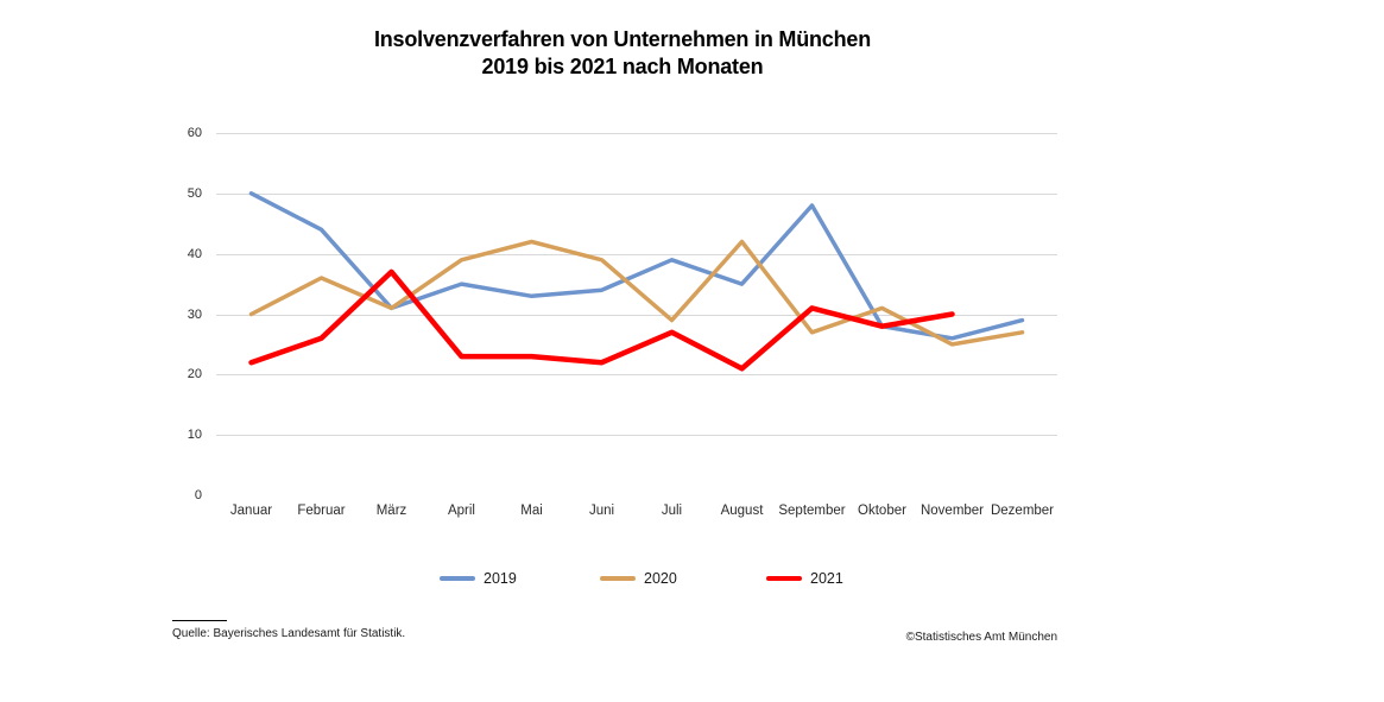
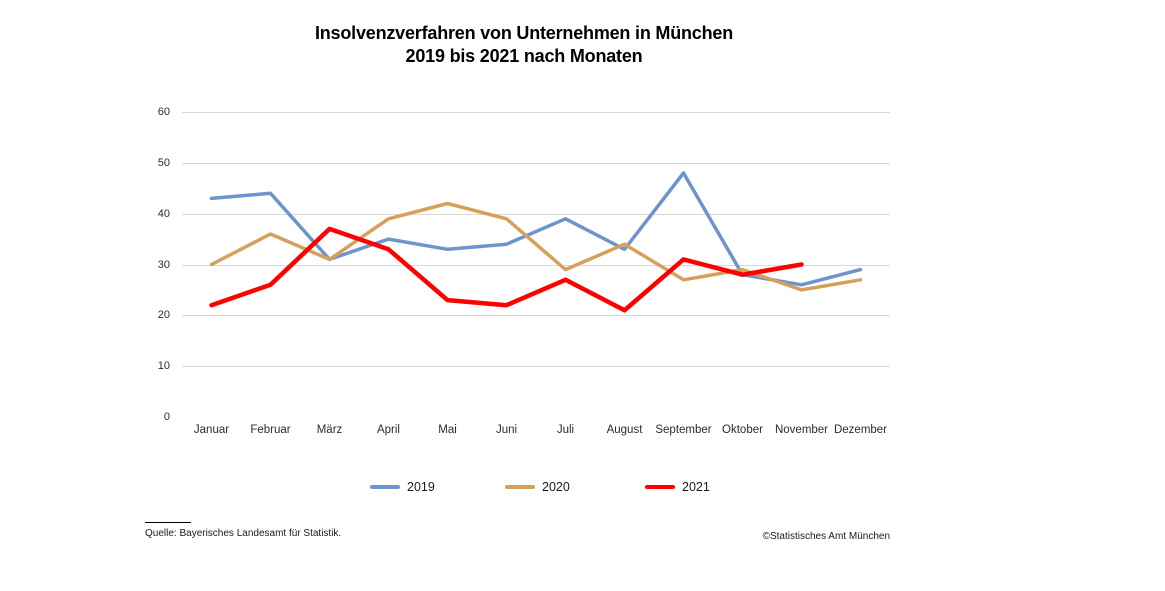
2019/Januar: 50 -> 43
2021/April: 23 -> 33
2019/August: 35 -> 33
2020/August: 42 -> 34
2020/Oktober: 31 -> 29
